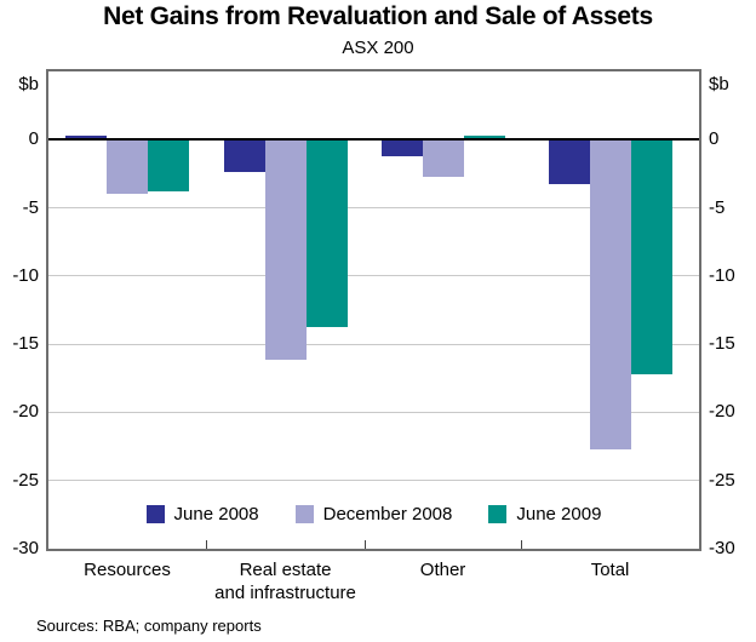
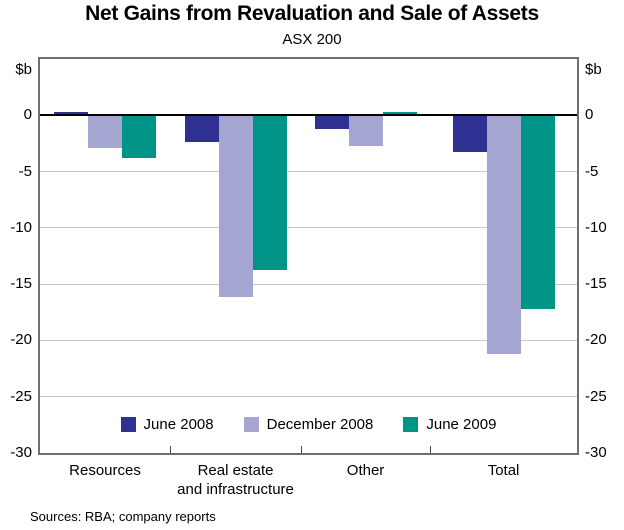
December 2008/Resources: -4.0 -> -2.9
December 2008/Total: -22.7 -> -21.2
